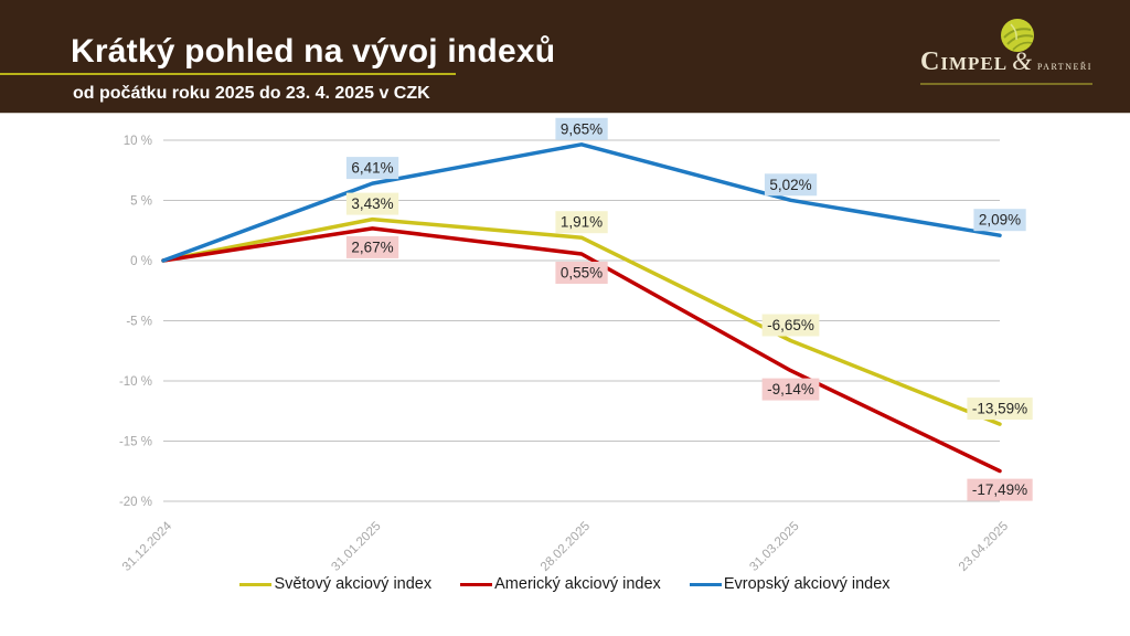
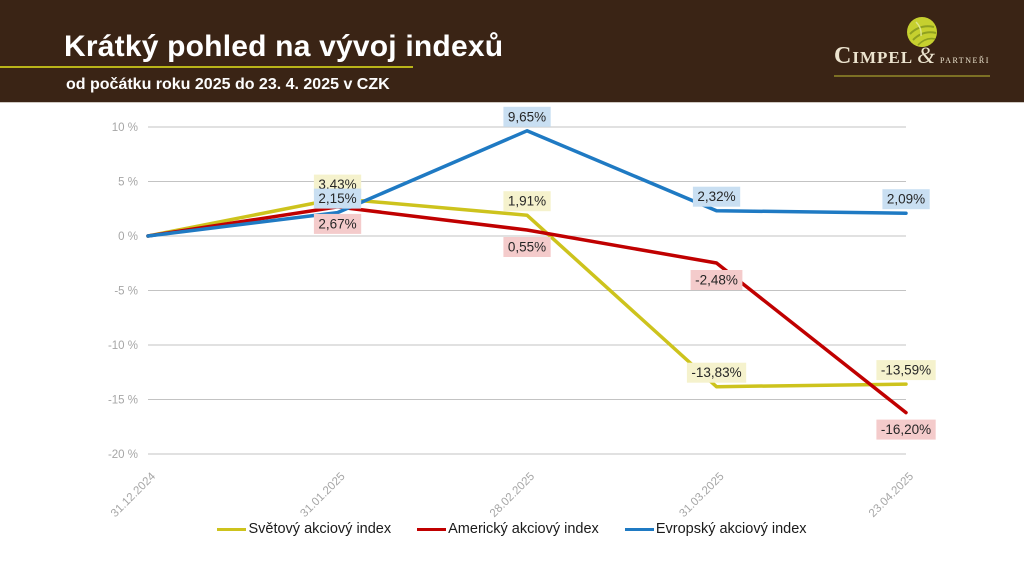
Evropský akciový index/31.01.2025: 6,41% -> 2,15%
Světový akciový index/31.03.2025: -6,65% -> -13,83%
Americký akciový index/31.03.2025: -9,14% -> -2,48%
Evropský akciový index/31.03.2025: 5,02% -> 2,32%
Americký akciový index/23.04.2025: -17,49% -> -16,20%
